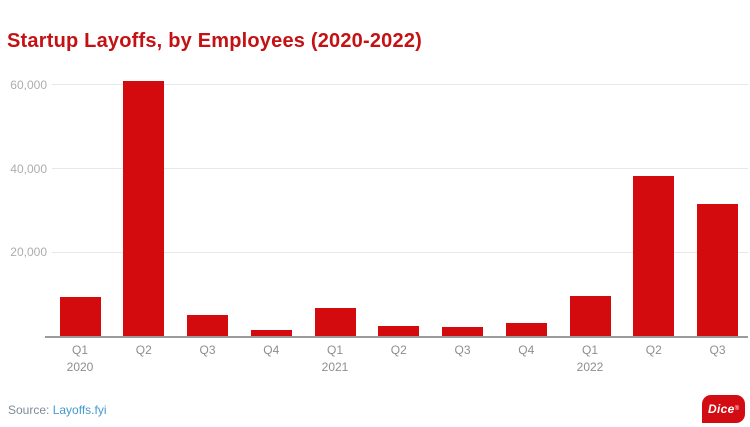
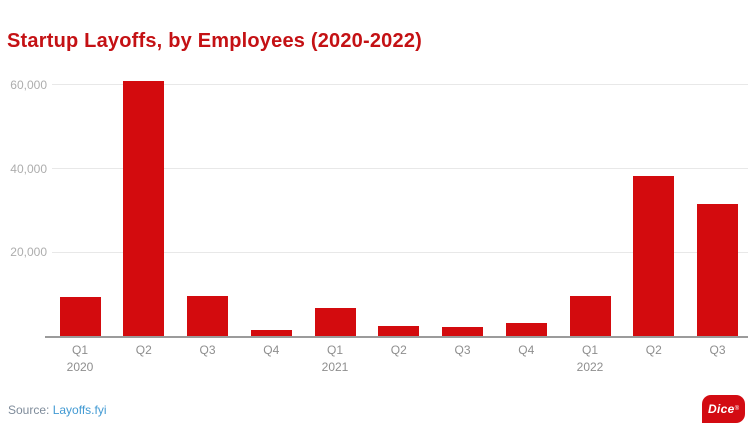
Q3 2020: 5000 -> 10000
